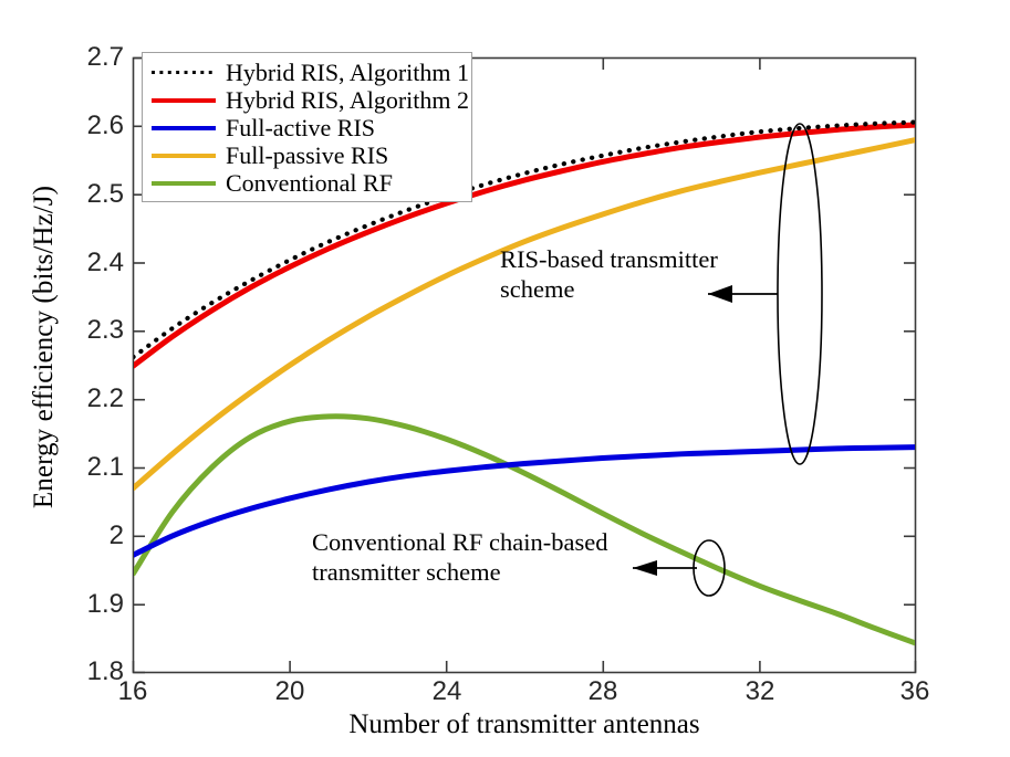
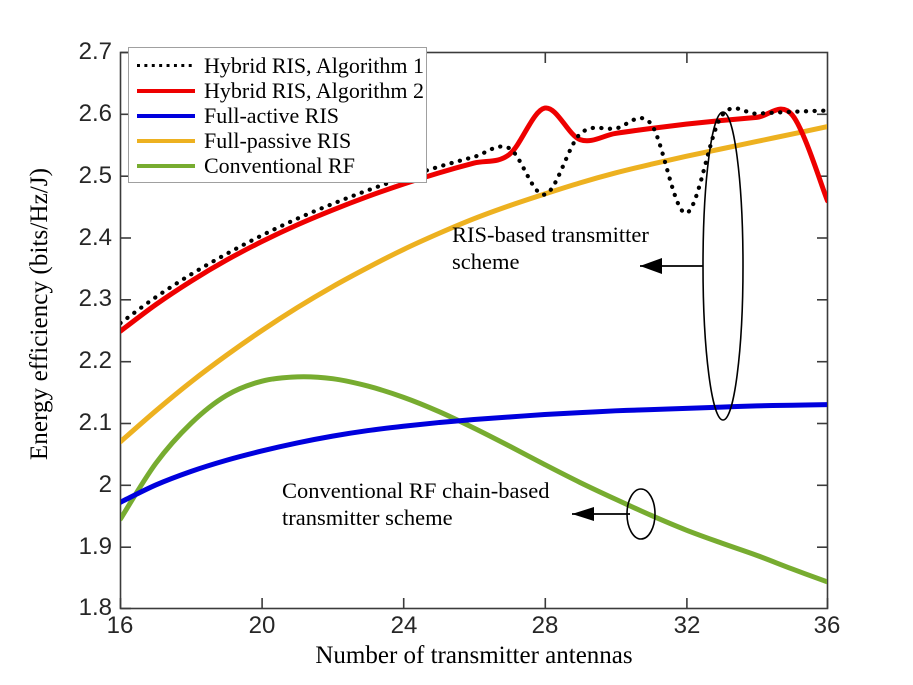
Hybrid RIS, Algorithm 1/28: 2.56 -> 2.47
Hybrid RIS, Algorithm 2/28: 2.55 -> 2.61
Hybrid RIS, Algorithm 1/32: 2.59 -> 2.44
Hybrid RIS, Algorithm 2/36: 2.60 -> 2.46
